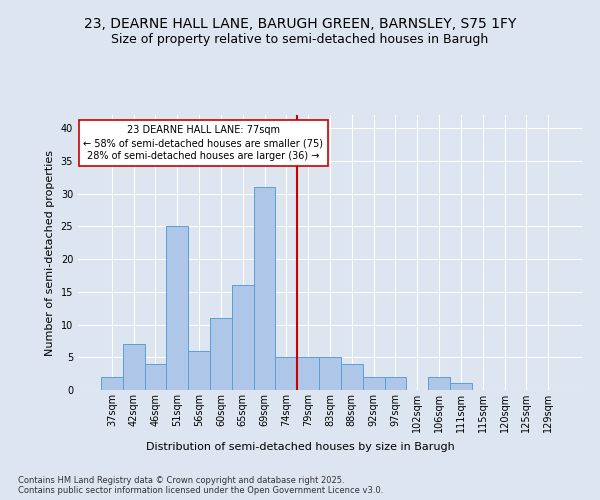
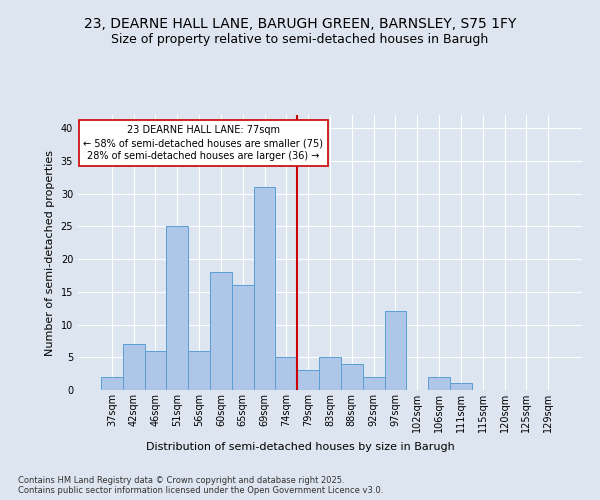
46sqm: 4 -> 6
60sqm: 11 -> 18
79sqm: 5 -> 3
97sqm: 2 -> 12
